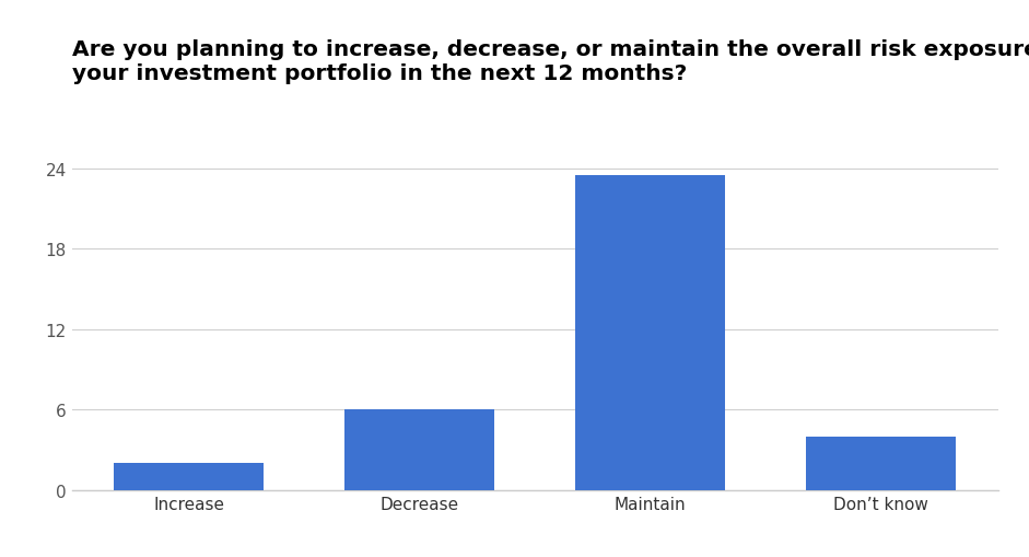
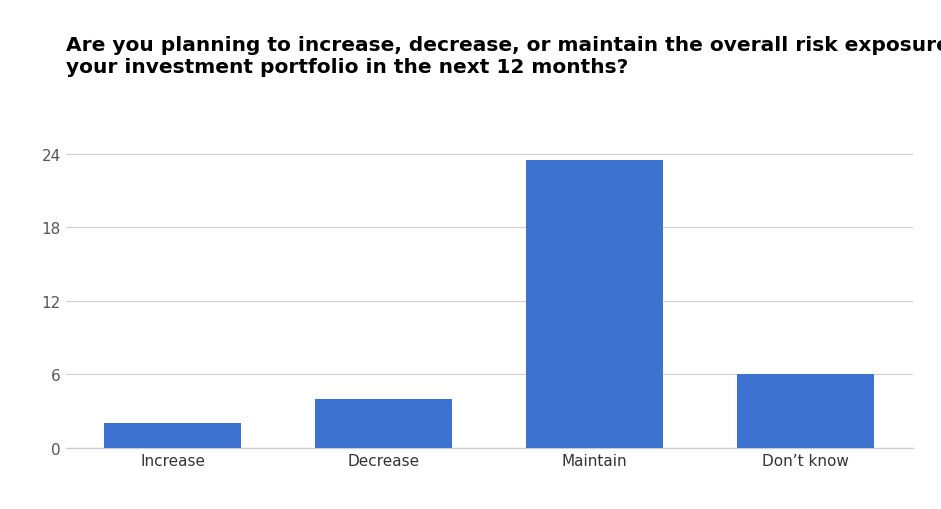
Decrease: 6.0 -> 4.0
Don’t know: 4.0 -> 6.0
